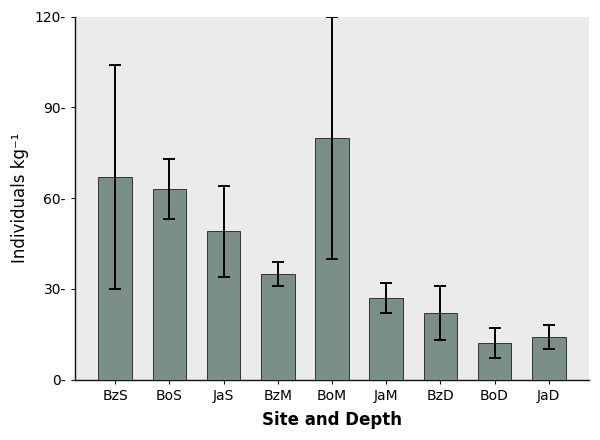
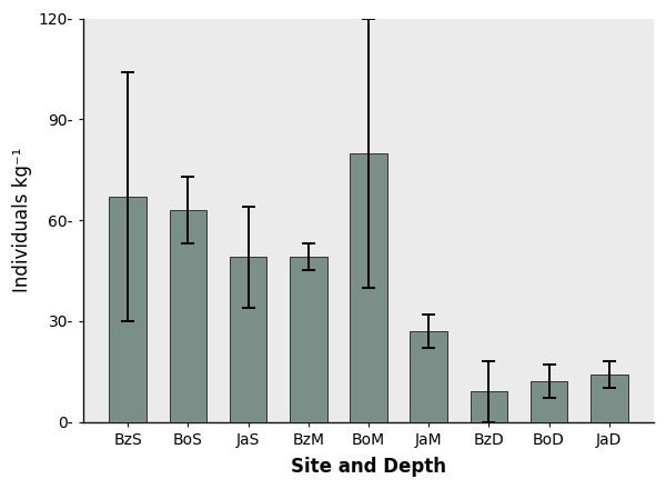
BzM: 35- -> 49-
BzD: 22- -> 9-
